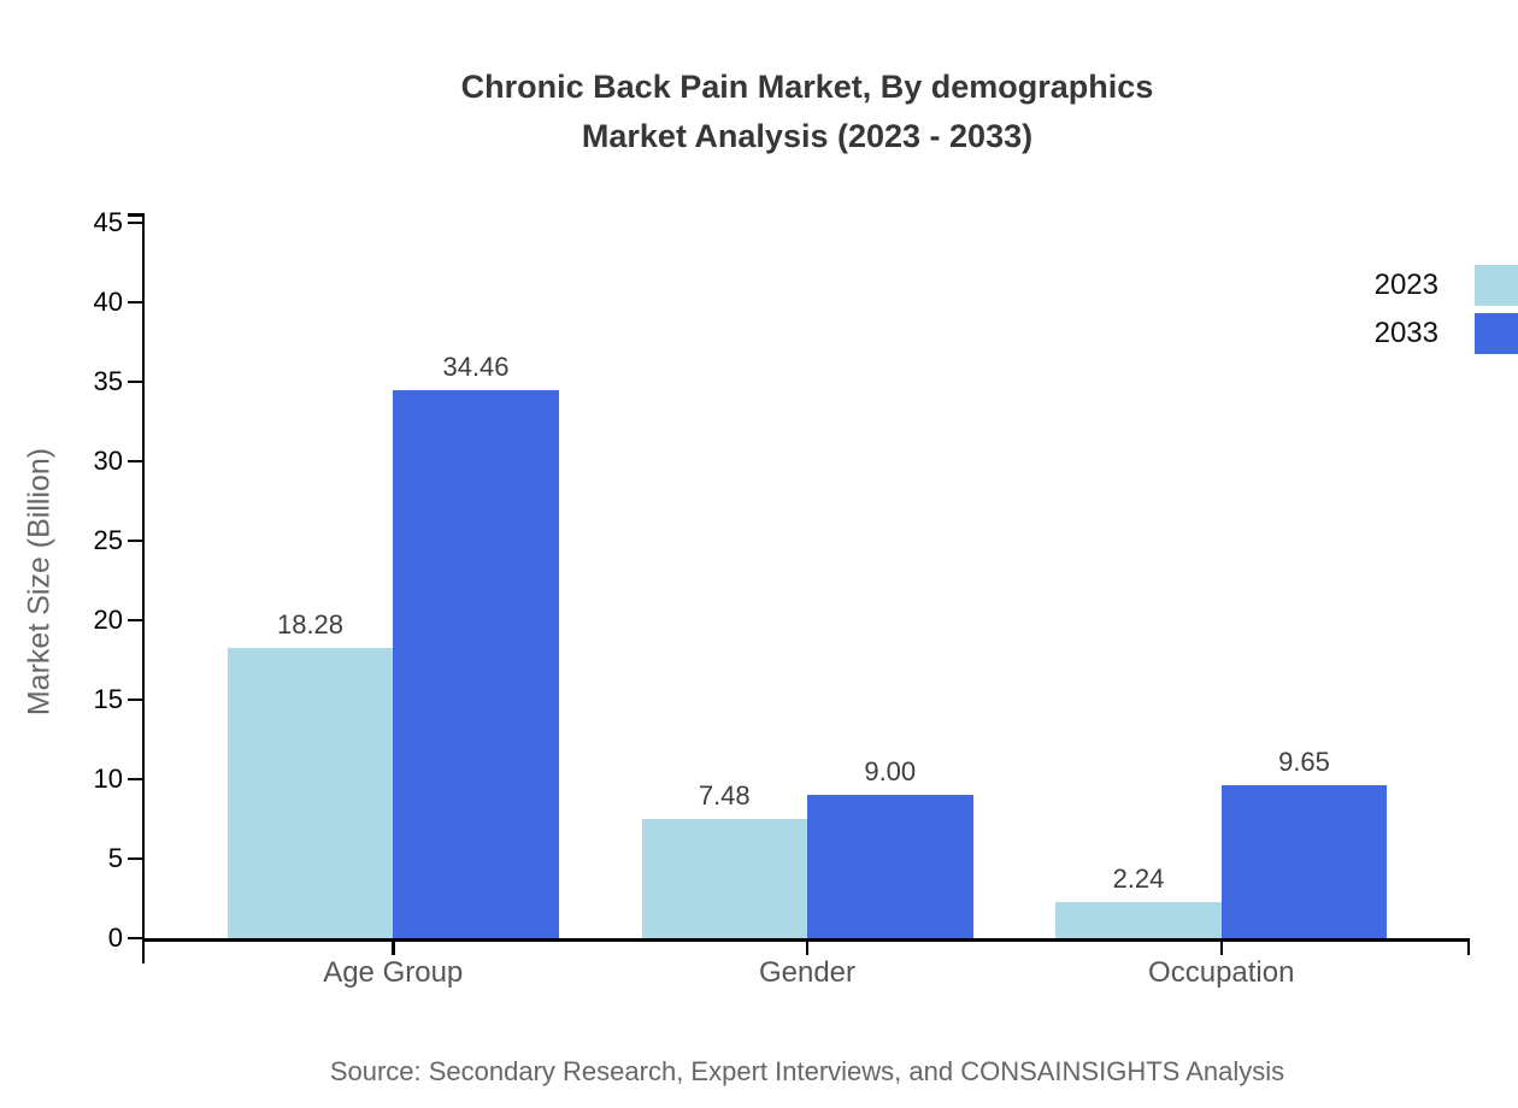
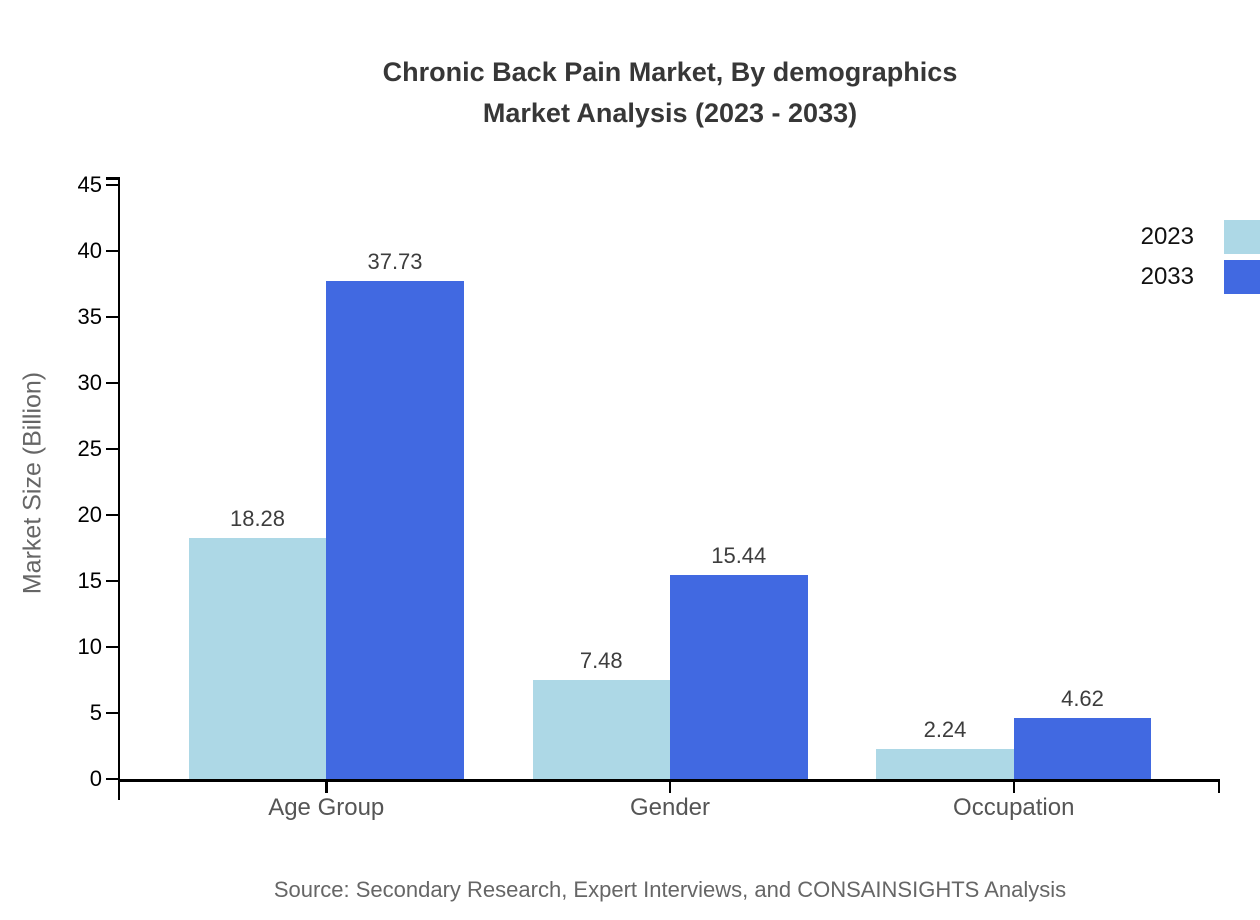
2033/Age Group: 34.46 -> 37.73
2033/Gender: 9.00 -> 15.44
2033/Occupation: 9.65 -> 4.62
